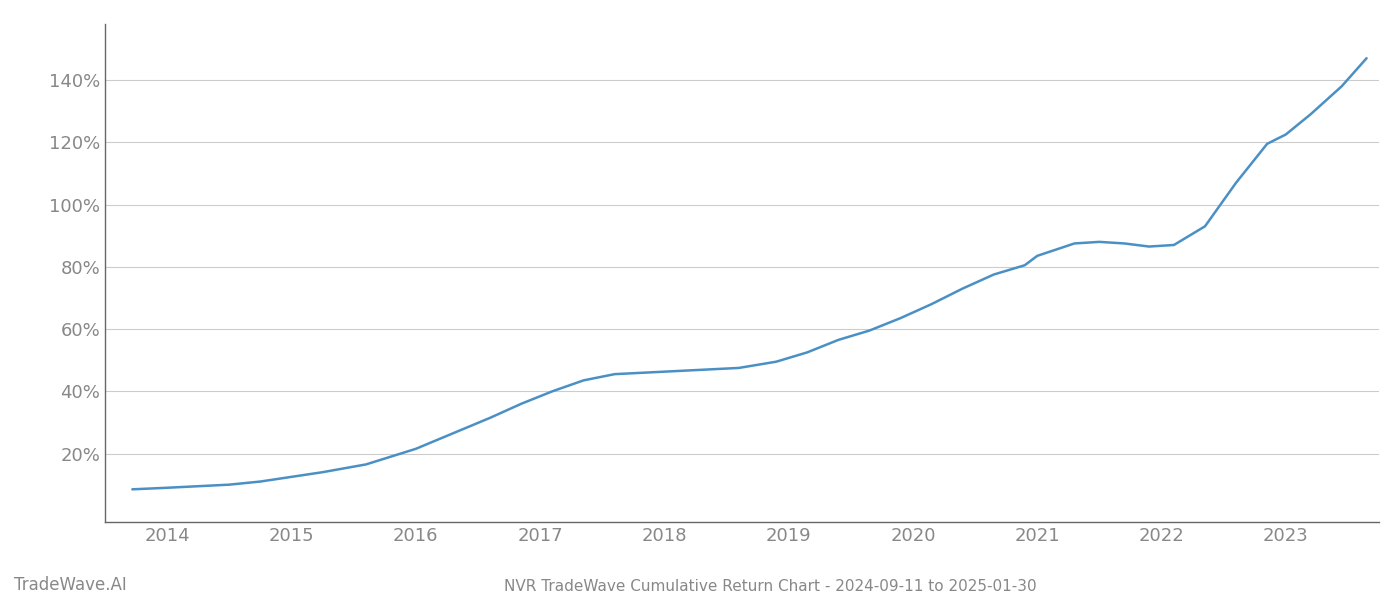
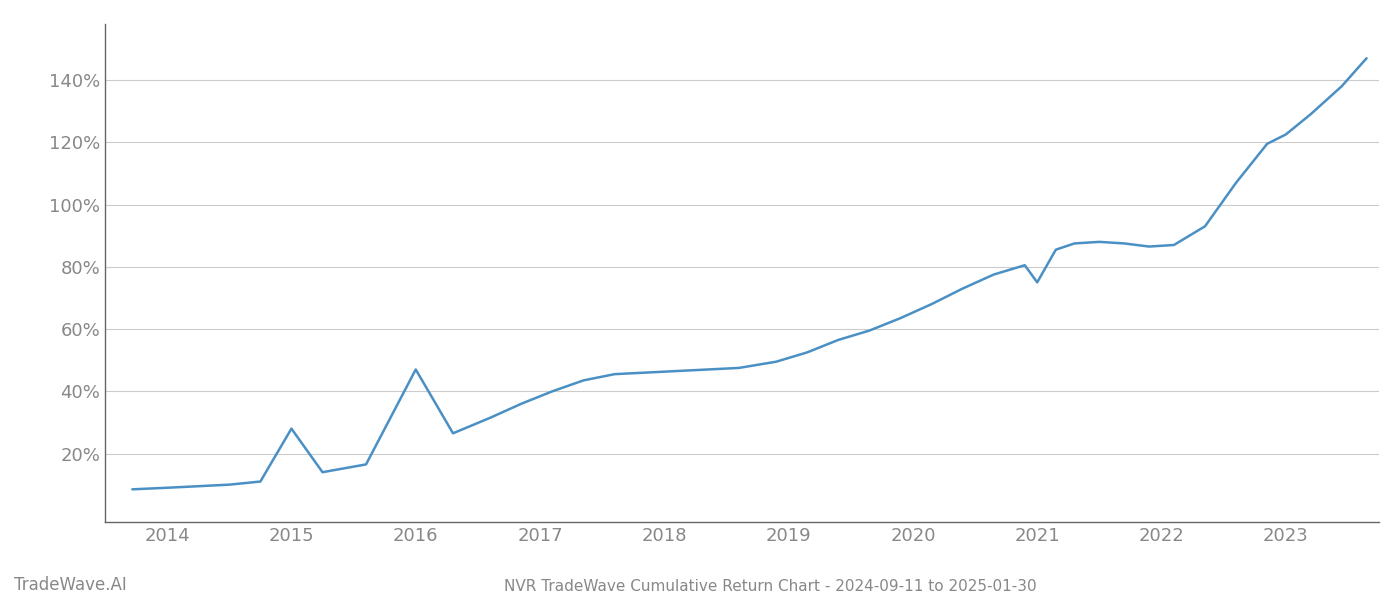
2015: 12.5% -> 28.0%
2016: 21.5% -> 47.0%
2021: 83.5% -> 75.0%
